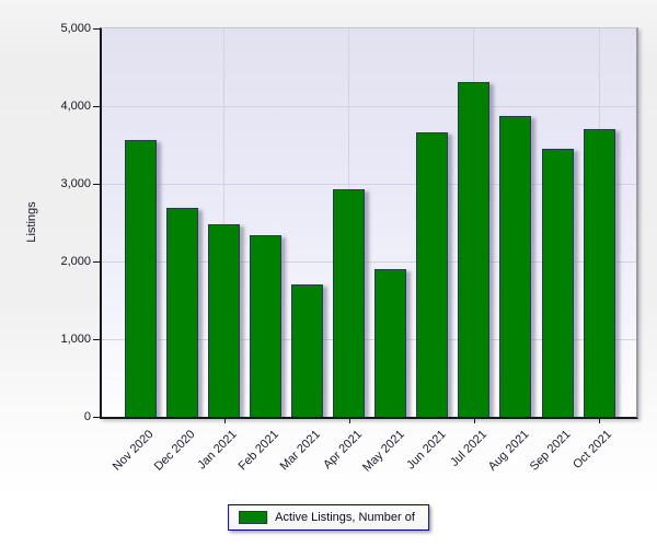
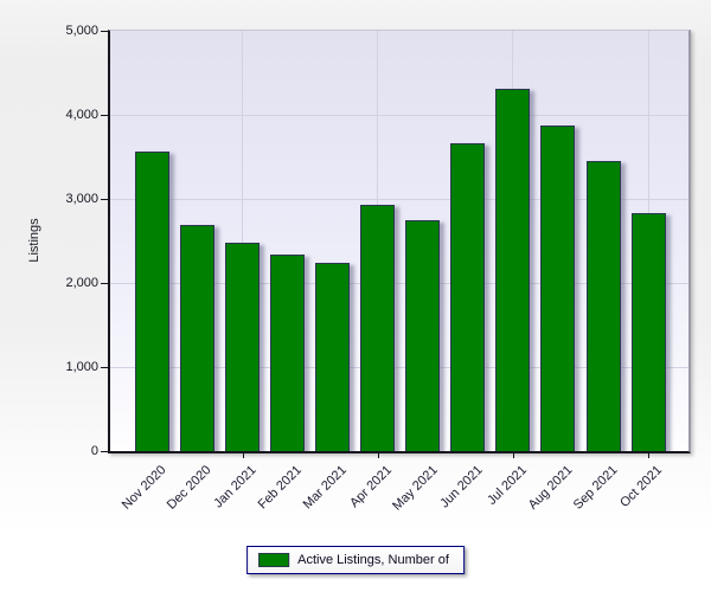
Mar 2021: 1700 -> 2200
May 2021: 1900 -> 2700
Oct 2021: 3700 -> 2800
